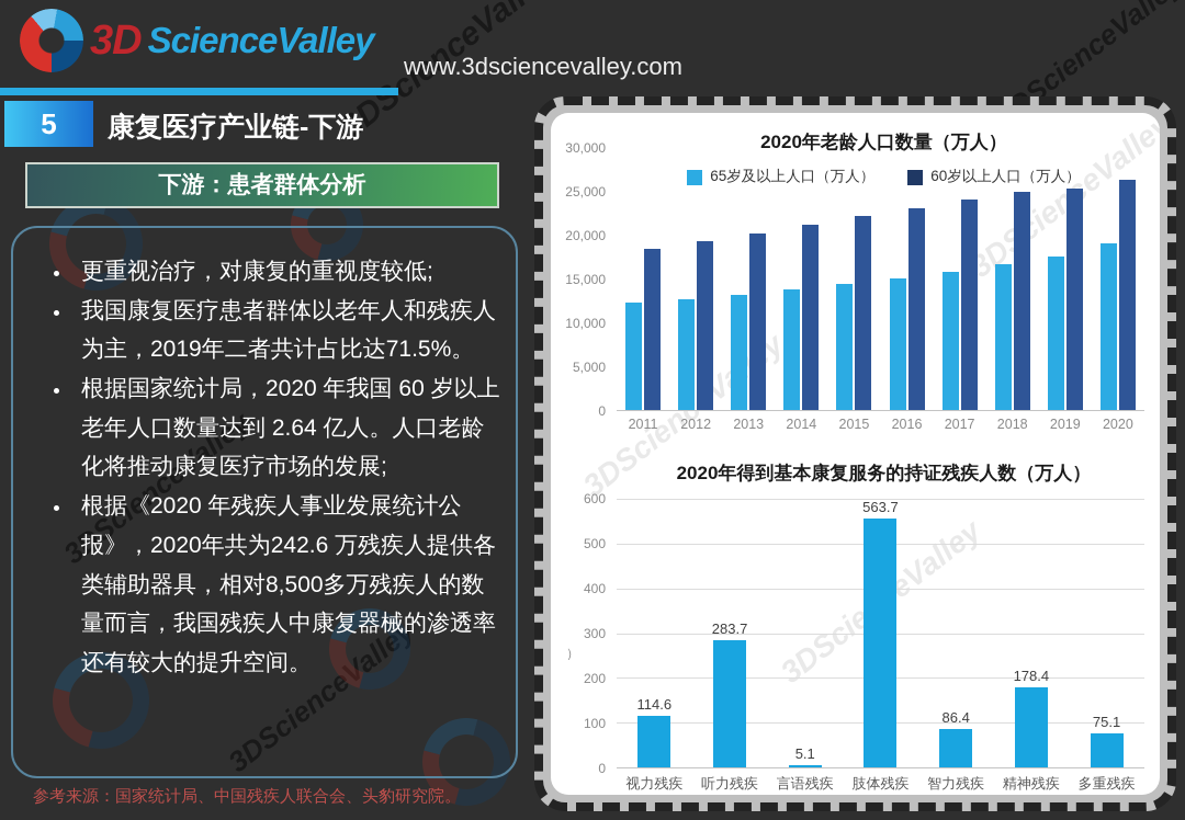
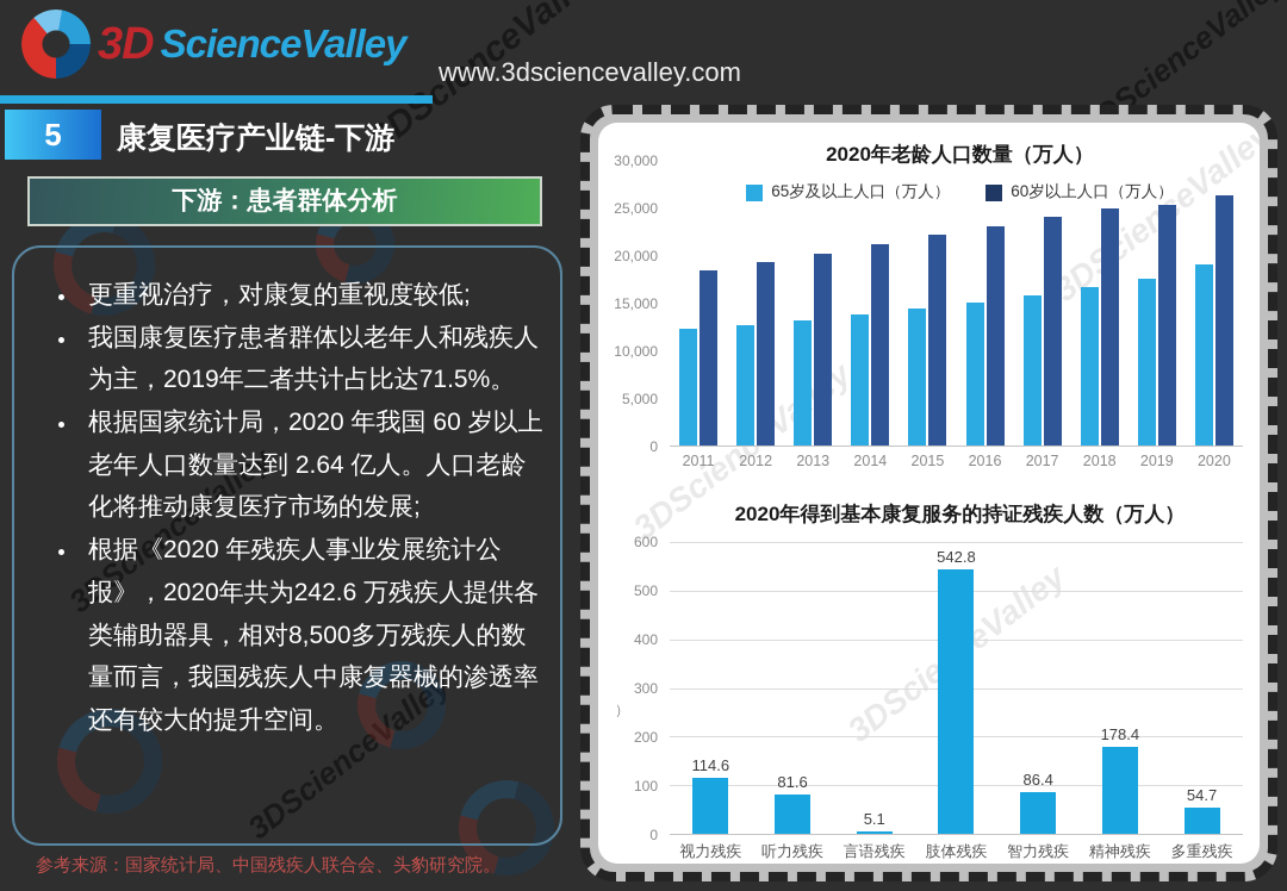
2020年得到基本康复服务的持证残疾人数（万人）/听力残疾: 283.7 -> 81.6
2020年得到基本康复服务的持证残疾人数（万人）/肢体残疾: 563.7 -> 542.8
2020年得到基本康复服务的持证残疾人数（万人）/多重残疾: 75.1 -> 54.7
